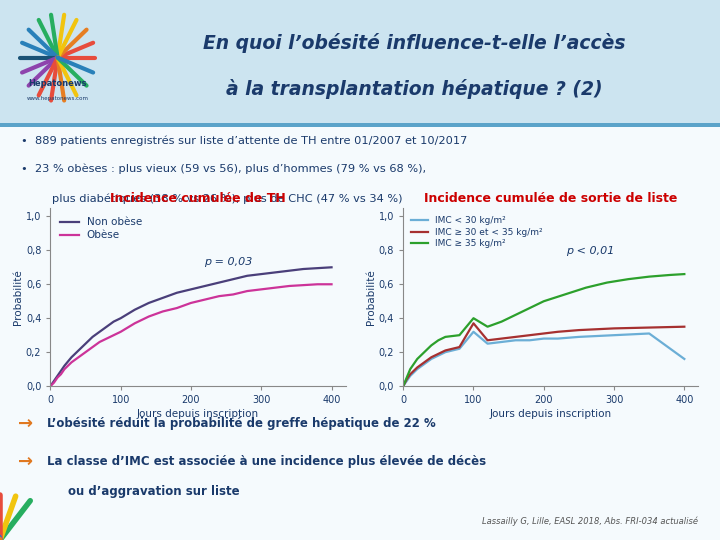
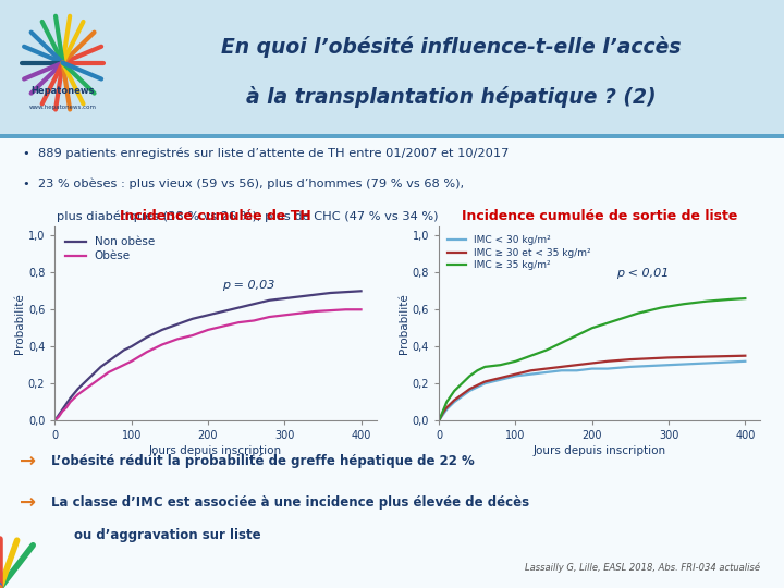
Incidence cumulée de sortie de liste/IMC < 30 kg/m²/100: 0,32 -> 0,24
Incidence cumulée de sortie de liste/IMC ≥ 30 et < 35 kg/m²/100: 0,37 -> 0,25
Incidence cumulée de sortie de liste/IMC ≥ 35 kg/m²/100: 0,40 -> 0,32
Incidence cumulée de sortie de liste/IMC < 30 kg/m²/400: 0,16 -> 0,32
